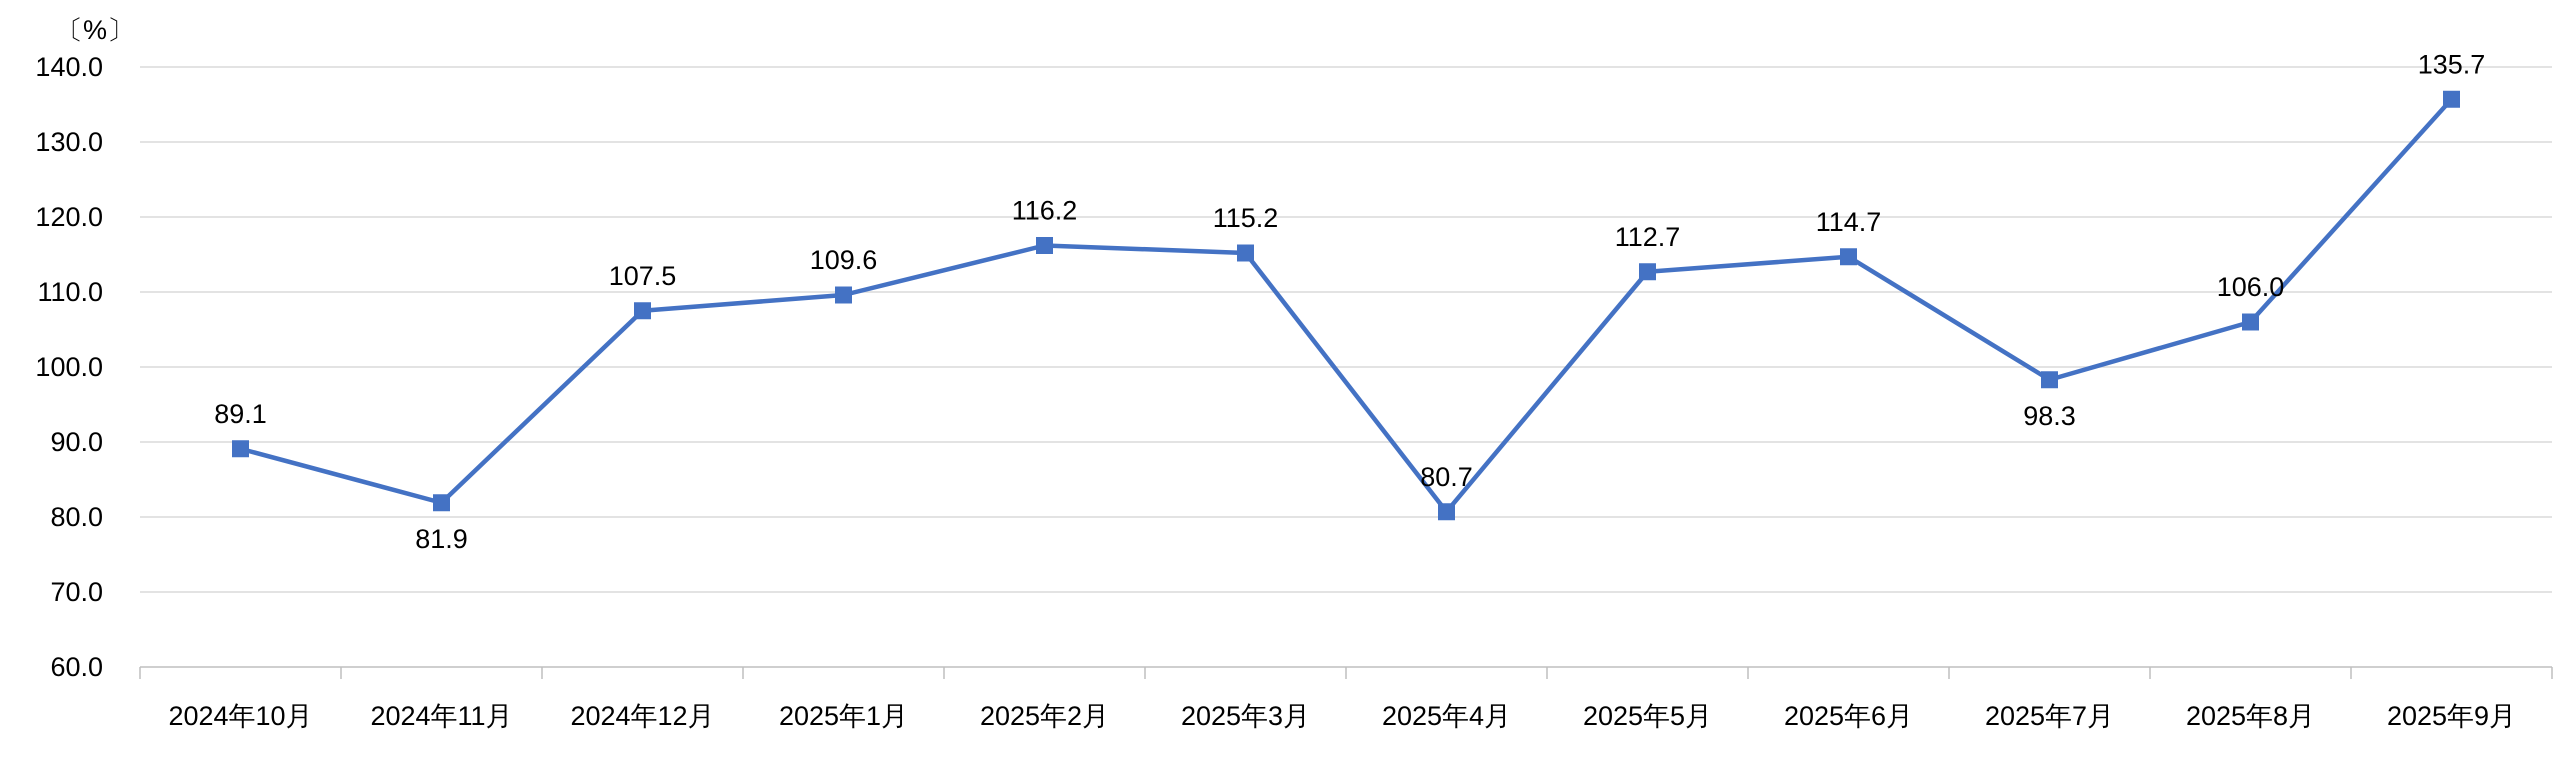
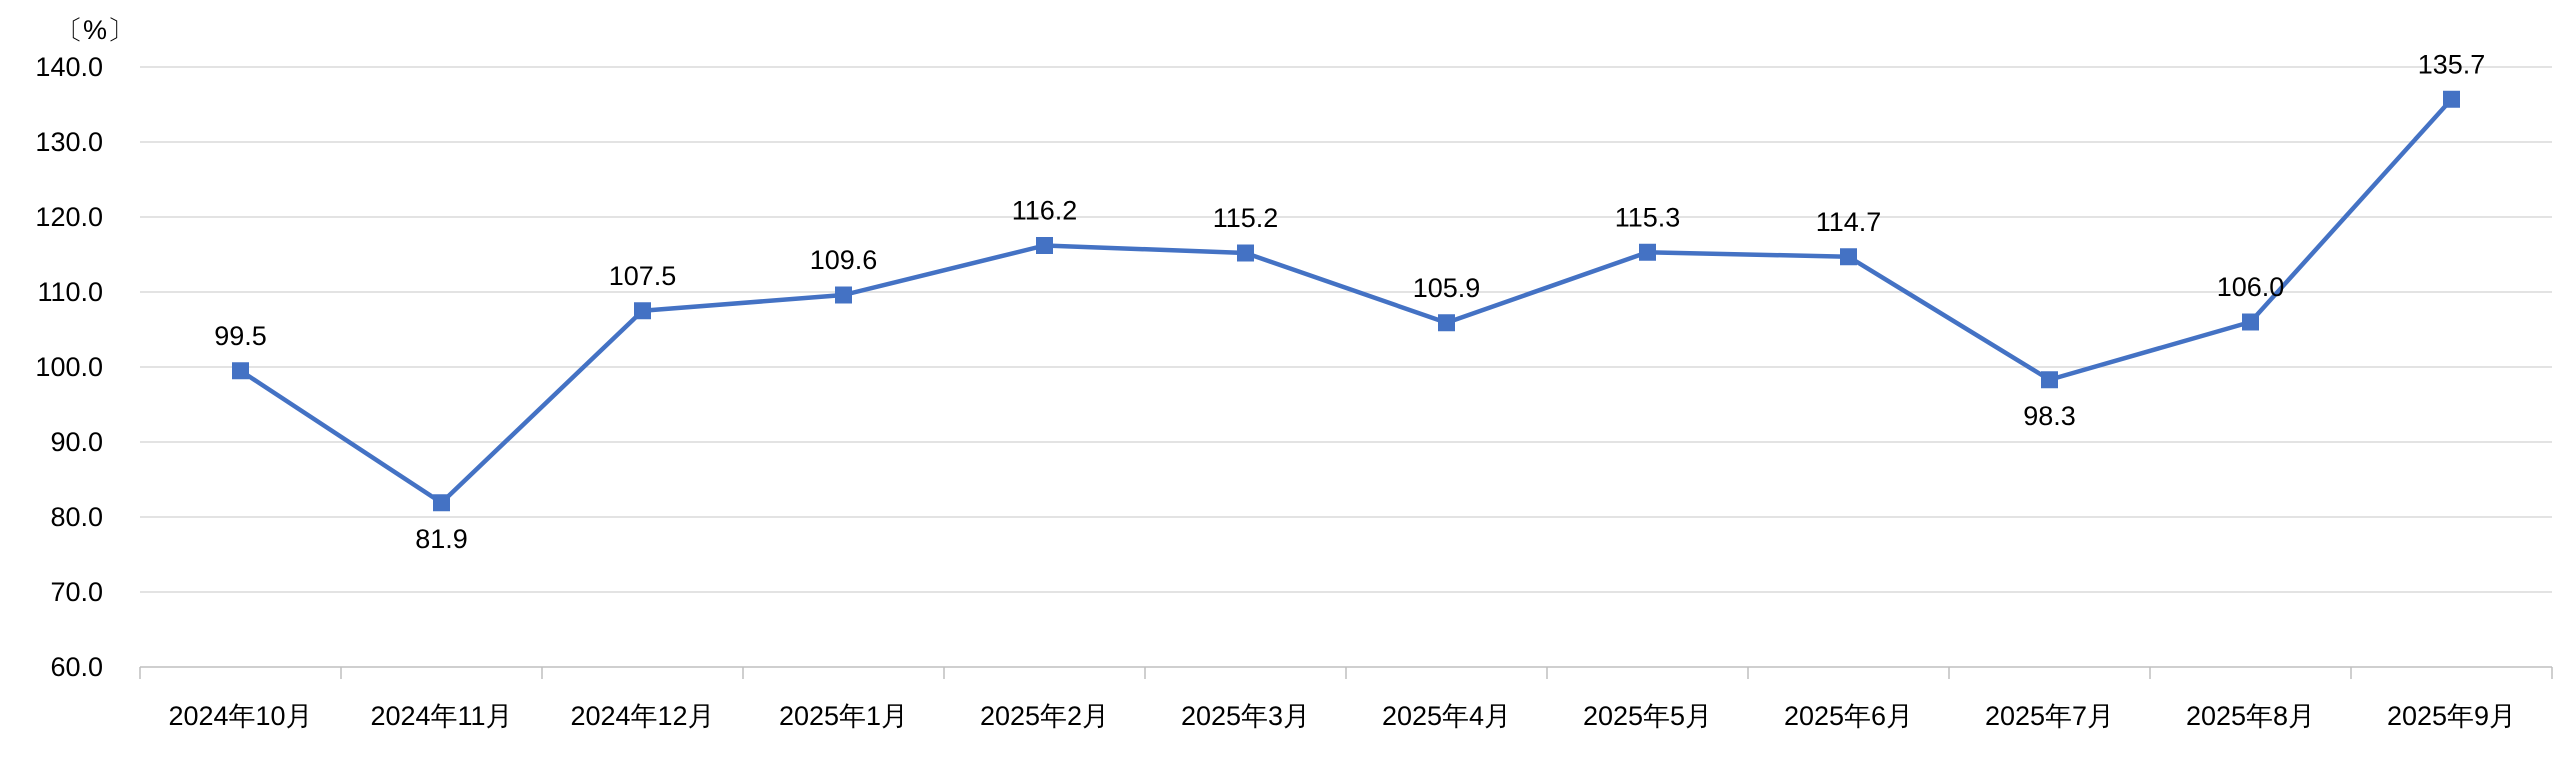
2024年10月: 89.1 -> 99.5
2025年4月: 80.7 -> 105.9
2025年5月: 112.7 -> 115.3
